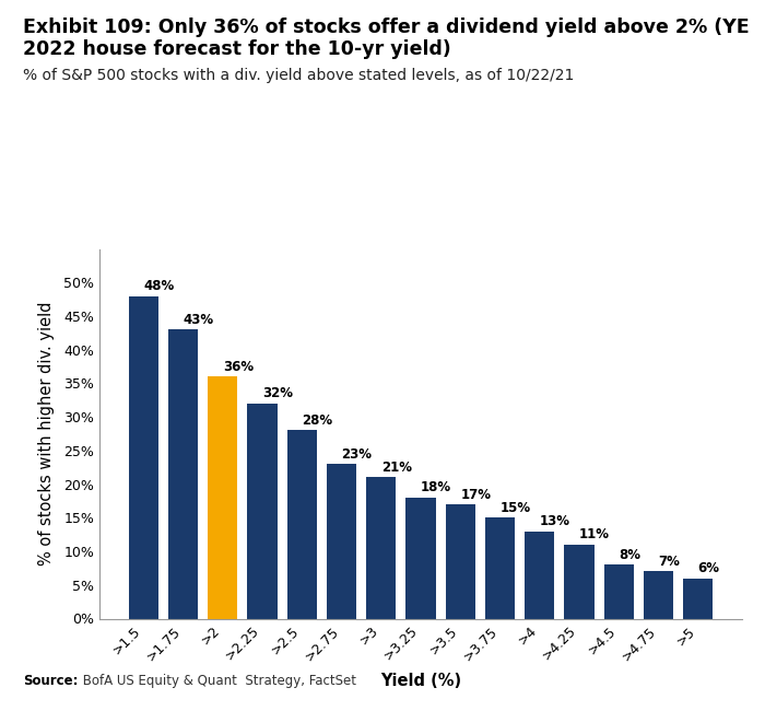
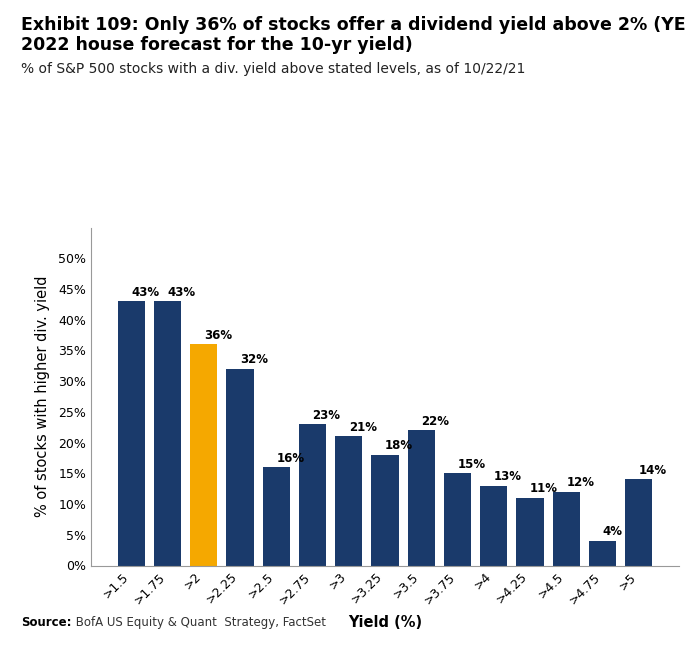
>1.5: 48% -> 43%
>2.5: 28% -> 16%
>3.5: 17% -> 22%
>4.5: 8% -> 12%
>4.75: 7% -> 4%
>5: 6% -> 14%
